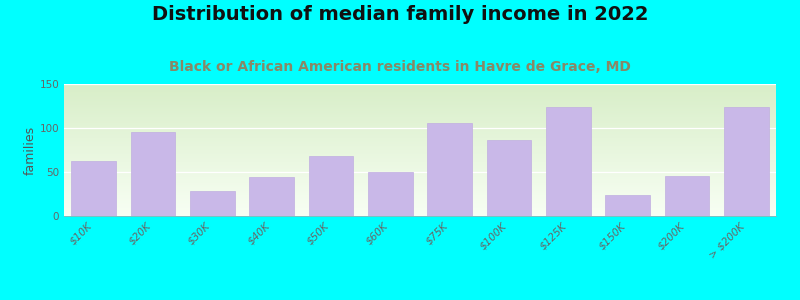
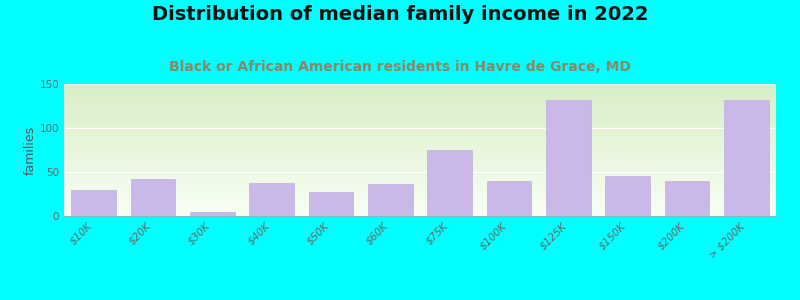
$10K: 62 -> 30
$20K: 96 -> 42
$30K: 28 -> 5
$40K: 44 -> 38
$50K: 68 -> 27
$60K: 50 -> 36
$75K: 106 -> 75
$100K: 86 -> 40
$125K: 124 -> 132
$150K: 24 -> 45
$200K: 46 -> 40
> $200K: 124 -> 132
